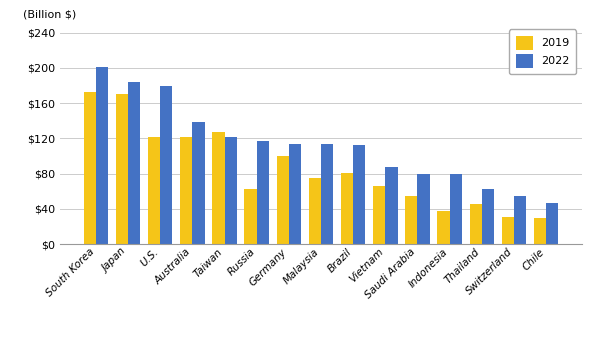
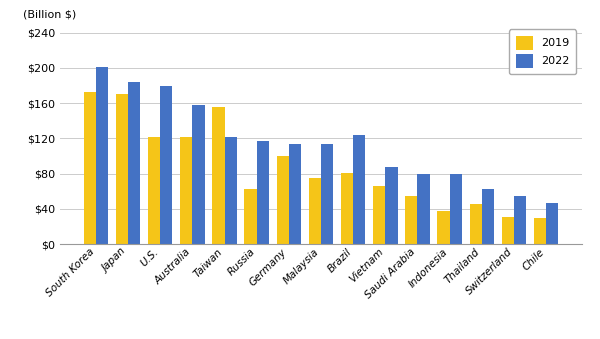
2022/Australia: $139 -> $158
2019/Taiwan: $127 -> $156
2022/Brazil: $112 -> $124
